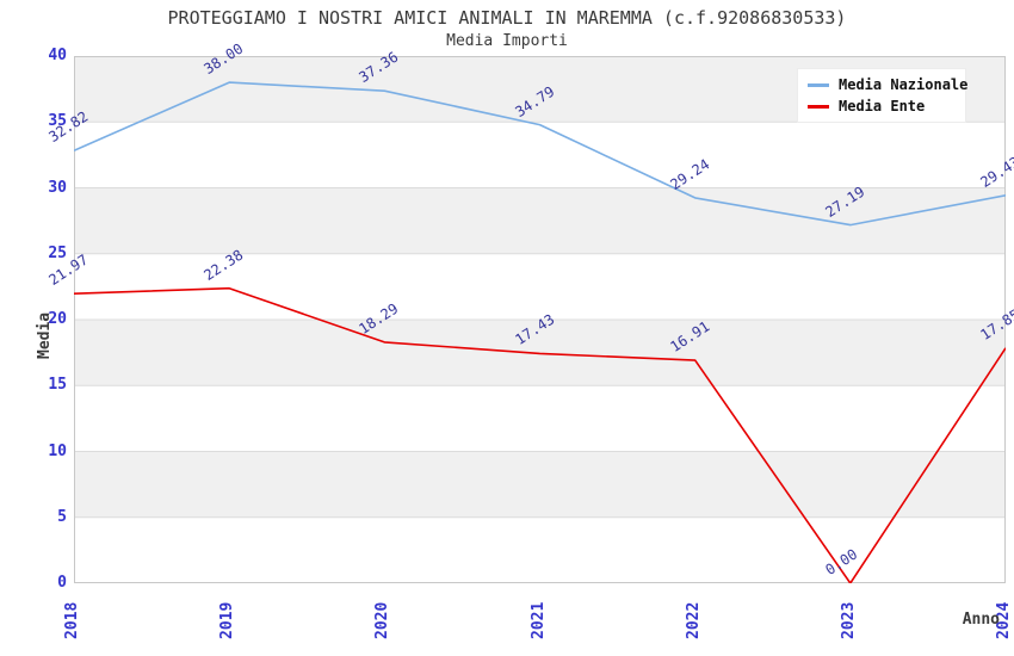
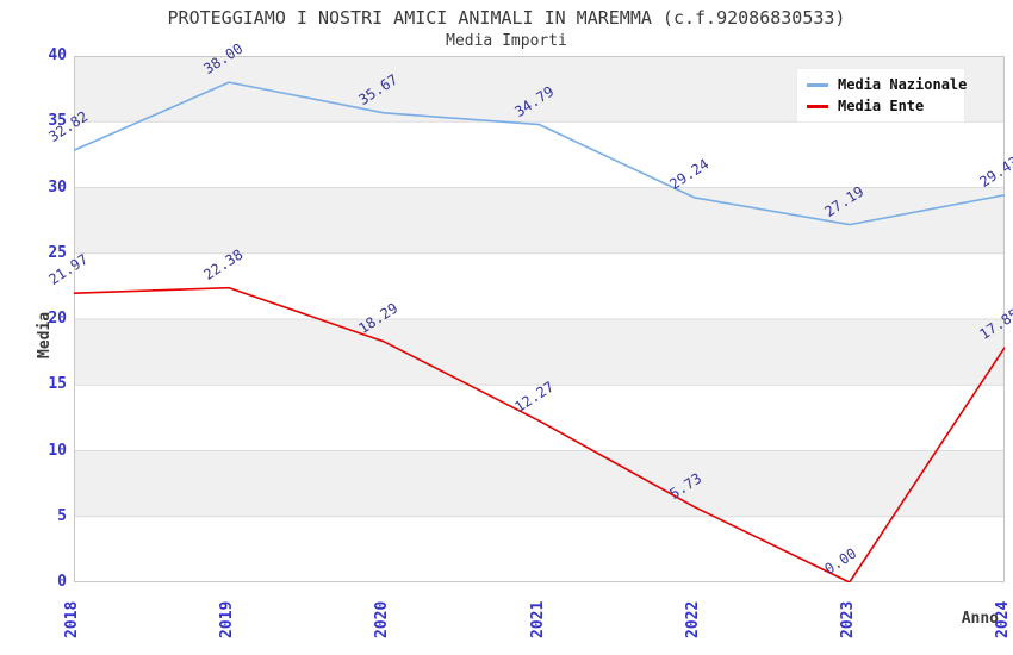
Media Nazionale/2020: 37.36 -> 35.67
Media Ente/2021: 17.43 -> 12.27
Media Ente/2022: 16.91 -> 5.73
